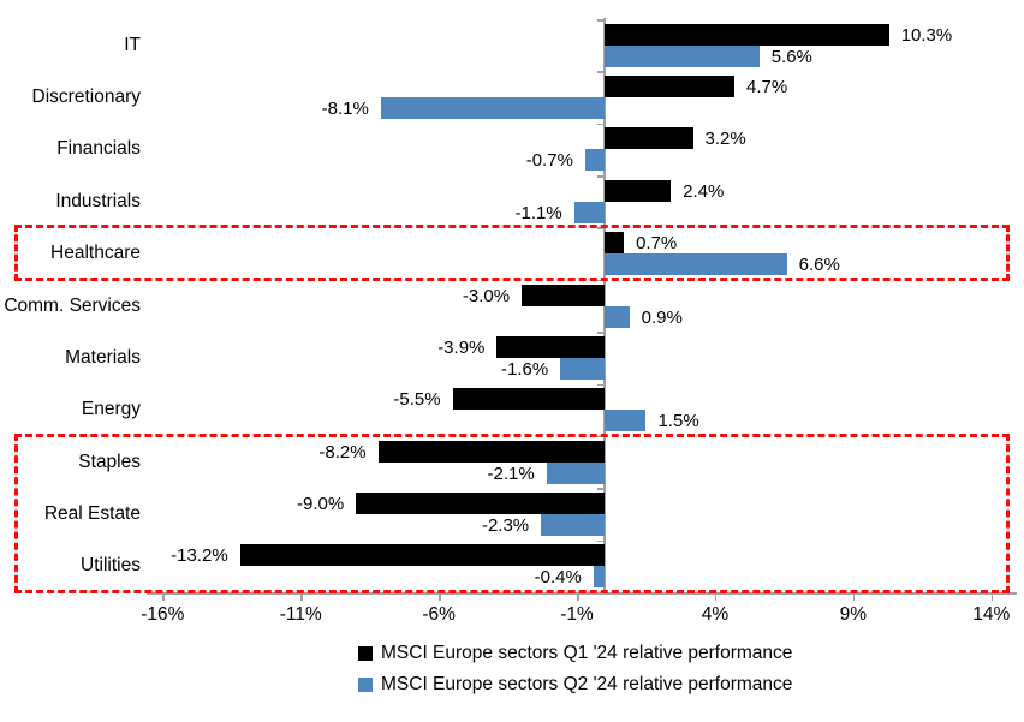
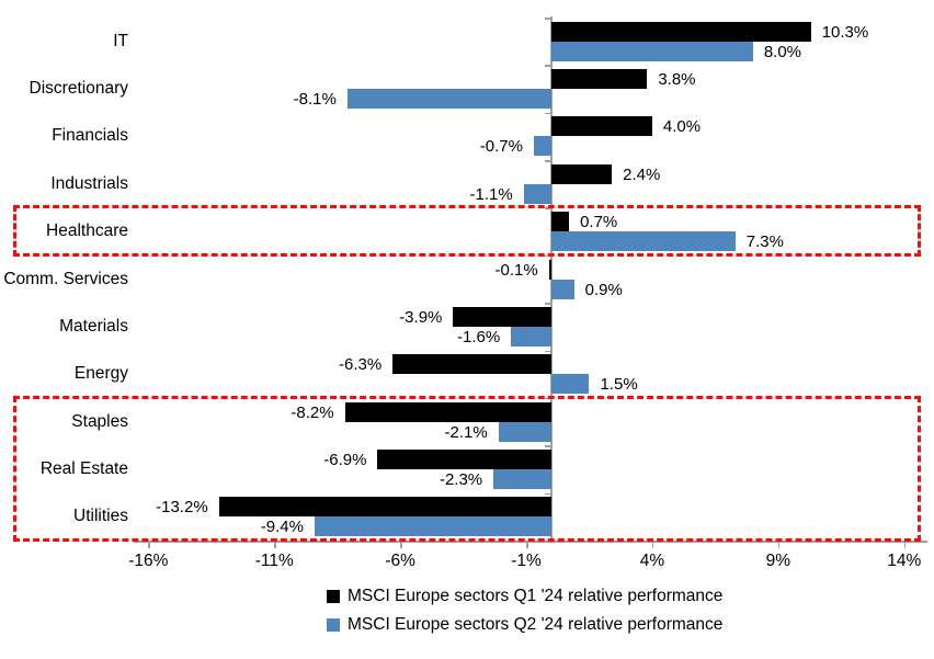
MSCI Europe sectors Q2 '24 relative performance/IT: 5.6% -> 8.0%
MSCI Europe sectors Q1 '24 relative performance/Discretionary: 4.7% -> 3.8%
MSCI Europe sectors Q1 '24 relative performance/Financials: 3.2% -> 4.0%
MSCI Europe sectors Q2 '24 relative performance/Healthcare: 6.6% -> 7.3%
MSCI Europe sectors Q1 '24 relative performance/Comm. Services: -3.0% -> -0.1%
MSCI Europe sectors Q1 '24 relative performance/Energy: -5.5% -> -6.3%
MSCI Europe sectors Q1 '24 relative performance/Real Estate: -9.0% -> -6.9%
MSCI Europe sectors Q2 '24 relative performance/Utilities: -0.4% -> -9.4%
